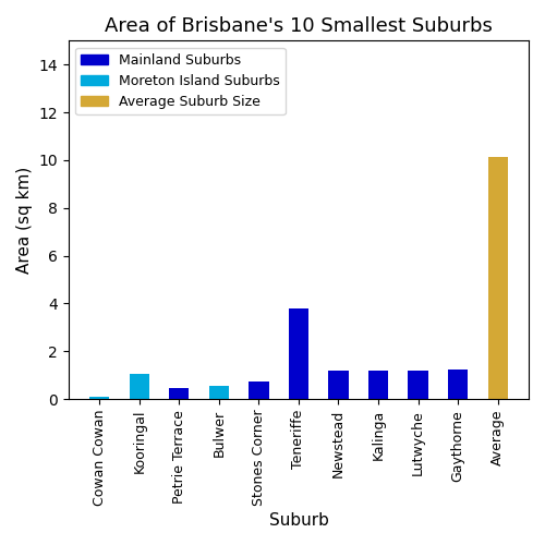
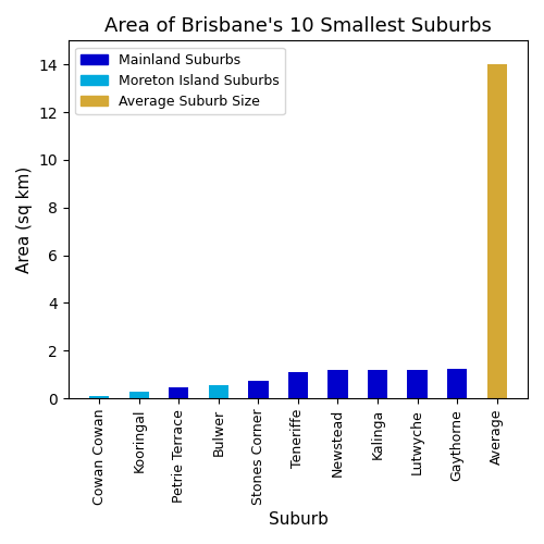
Kooringal: 1.05 -> 0.30
Teneriffe: 3.80 -> 1.10
Average: 10.15 -> 14.00
